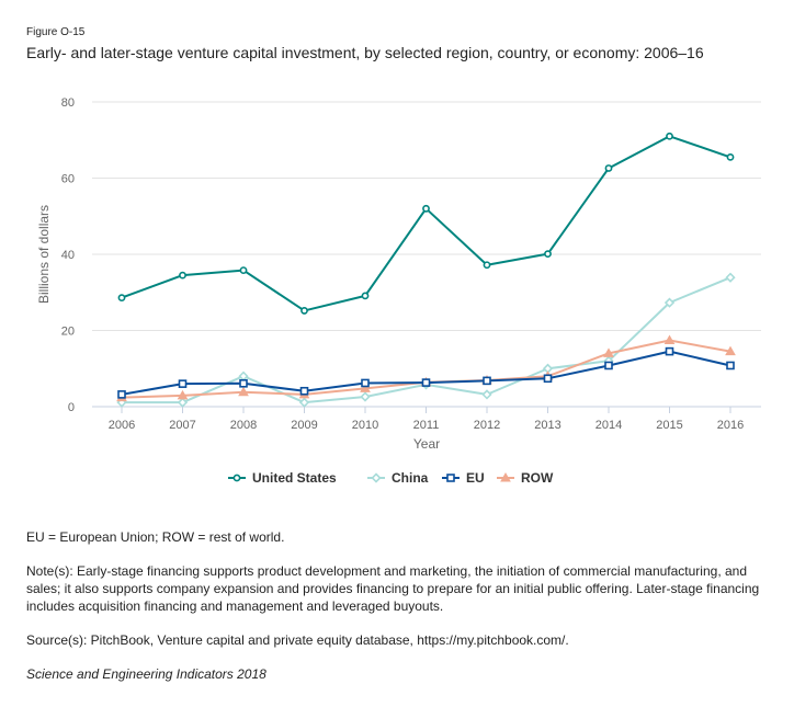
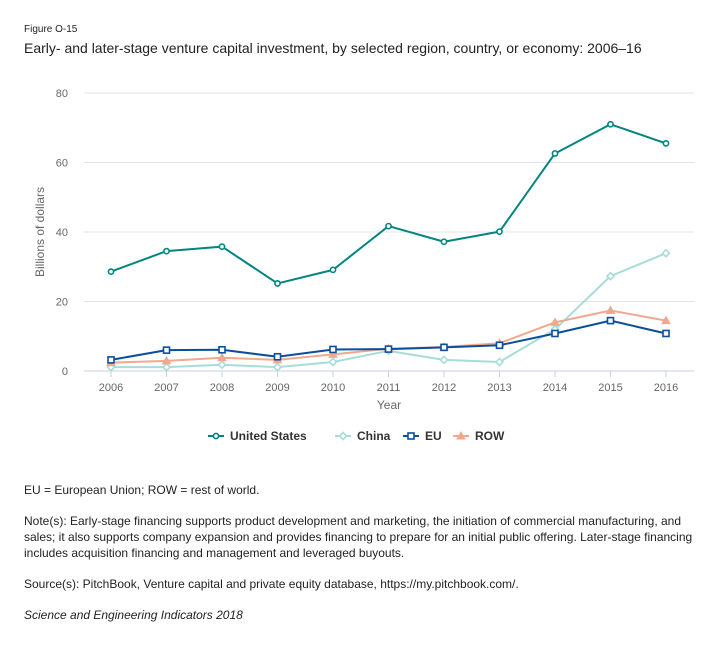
China/2008: 8 -> 2
United States/2011: 52 -> 42
China/2013: 10 -> 3
